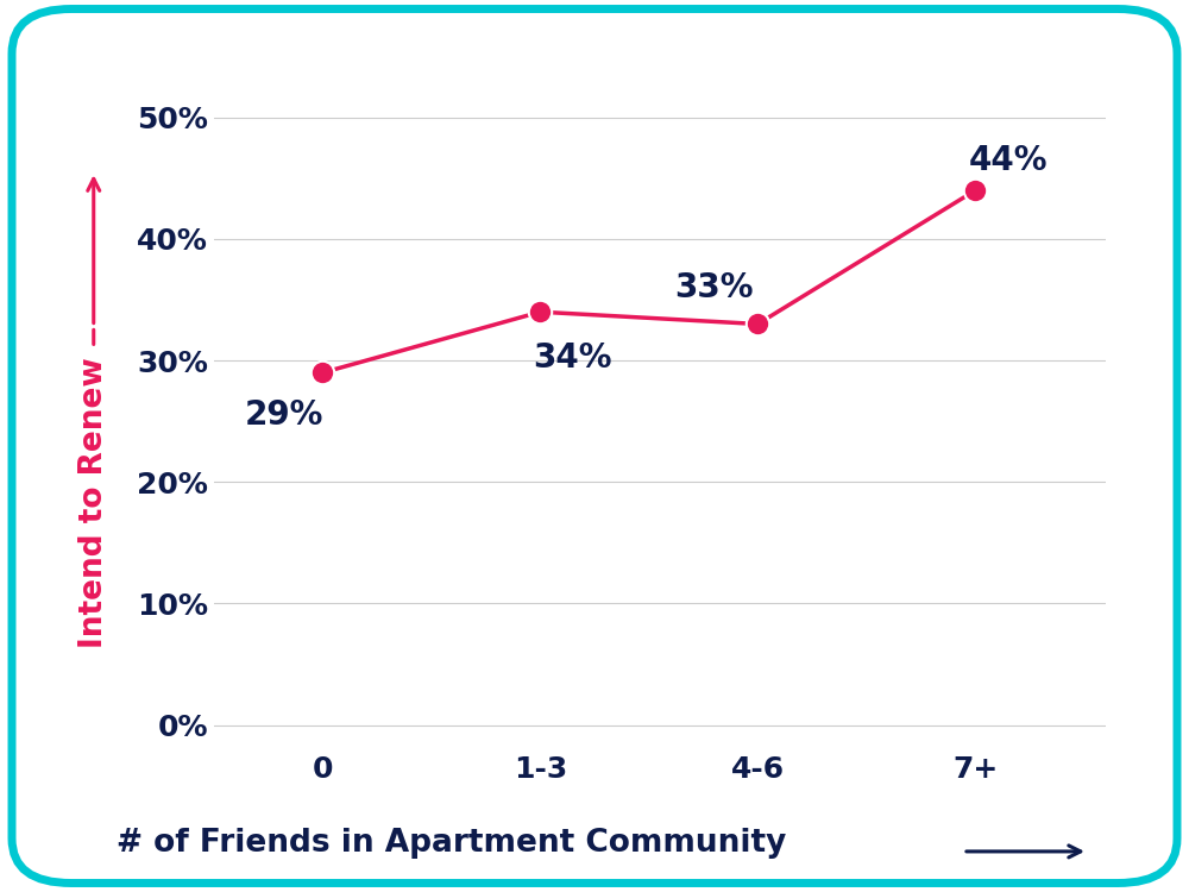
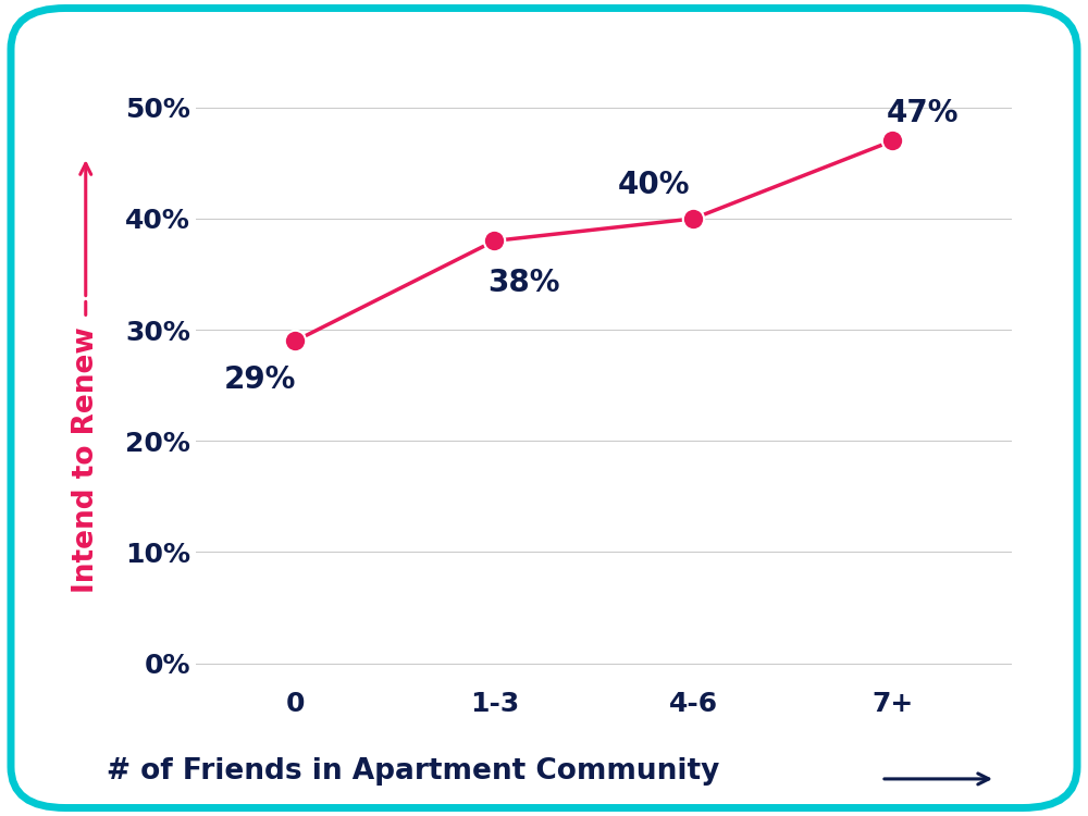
1-3: 34% -> 38%
4-6: 33% -> 40%
7+: 44% -> 47%
